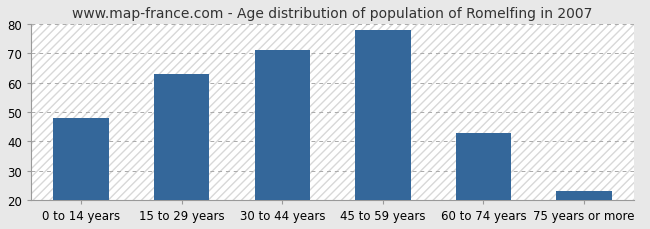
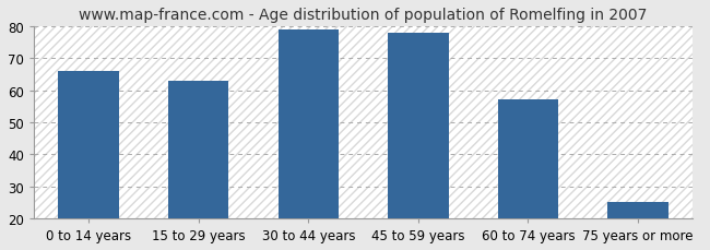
0 to 14 years: 48 -> 66
30 to 44 years: 71 -> 79
60 to 74 years: 43 -> 57
75 years or more: 23 -> 25
